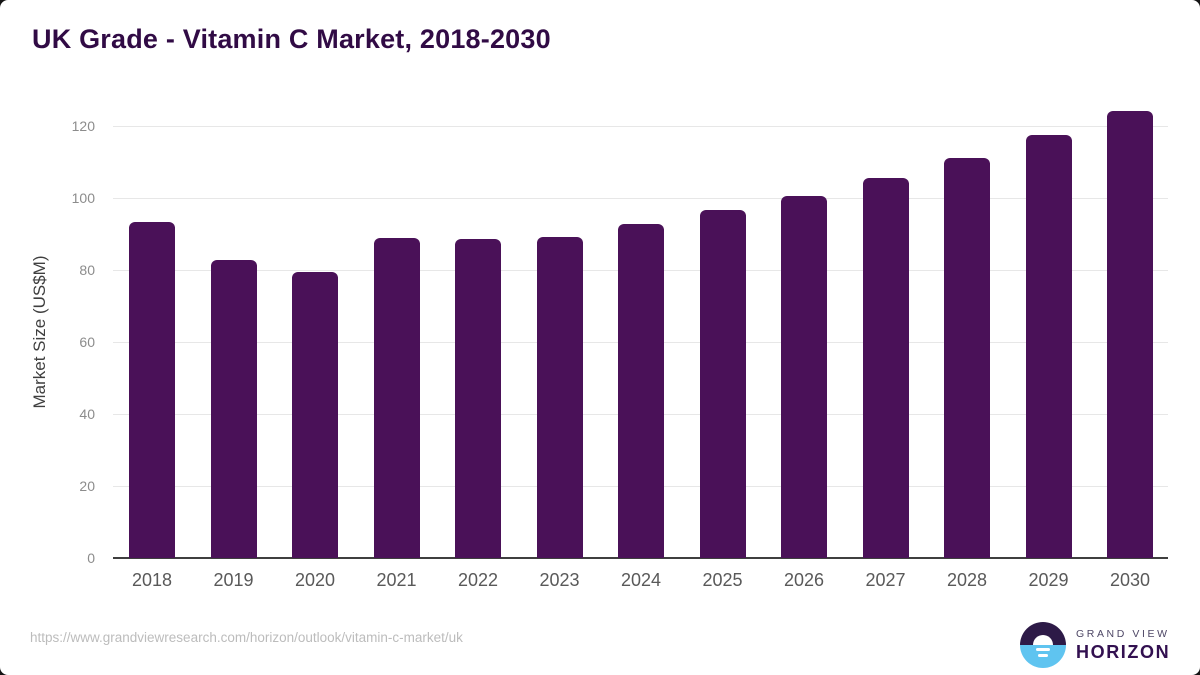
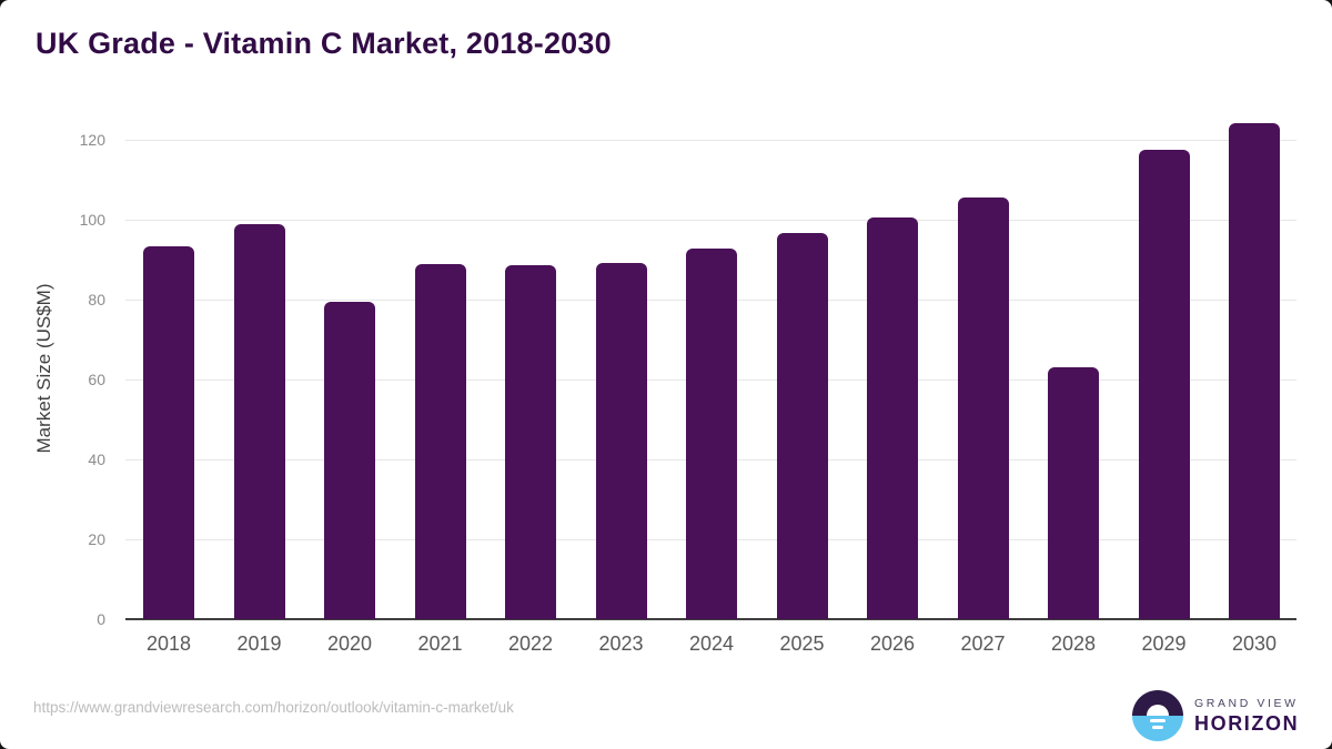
2019: 83 -> 99
2028: 111 -> 63
